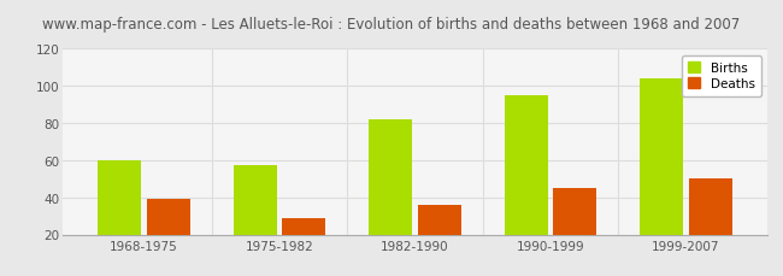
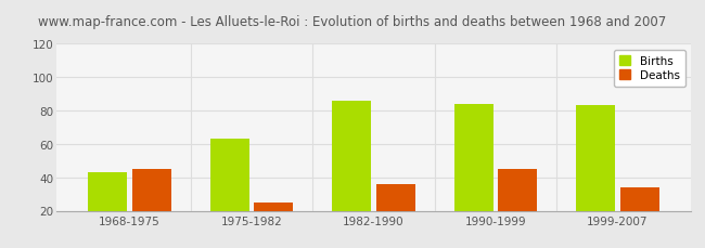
Births/1968-1975: 60 -> 43
Deaths/1968-1975: 39 -> 45
Births/1975-1982: 57 -> 63
Deaths/1975-1982: 29 -> 25
Births/1982-1990: 82 -> 86
Births/1990-1999: 95 -> 84
Births/1999-2007: 104 -> 83
Deaths/1999-2007: 50 -> 34
